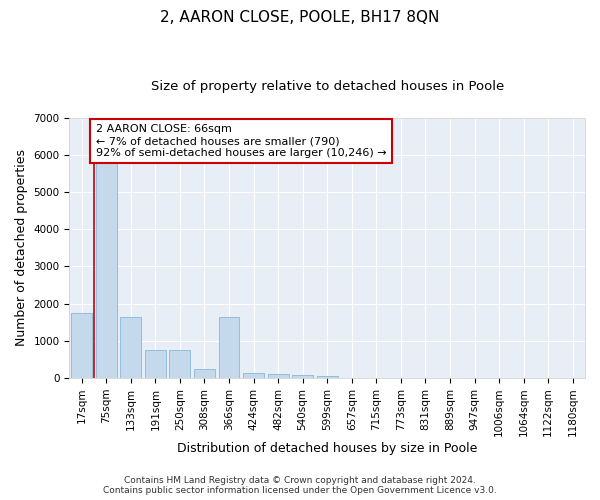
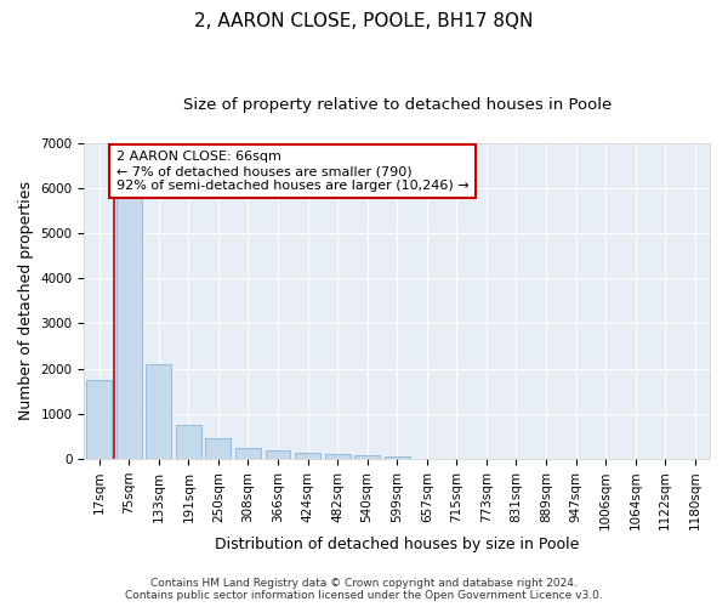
133sqm: 1650 -> 2100
250sqm: 750 -> 470
366sqm: 1650 -> 190
